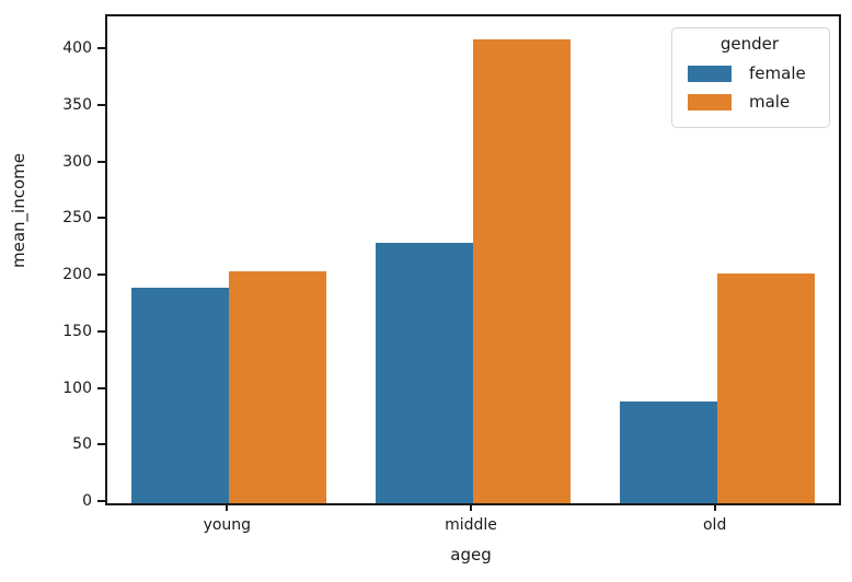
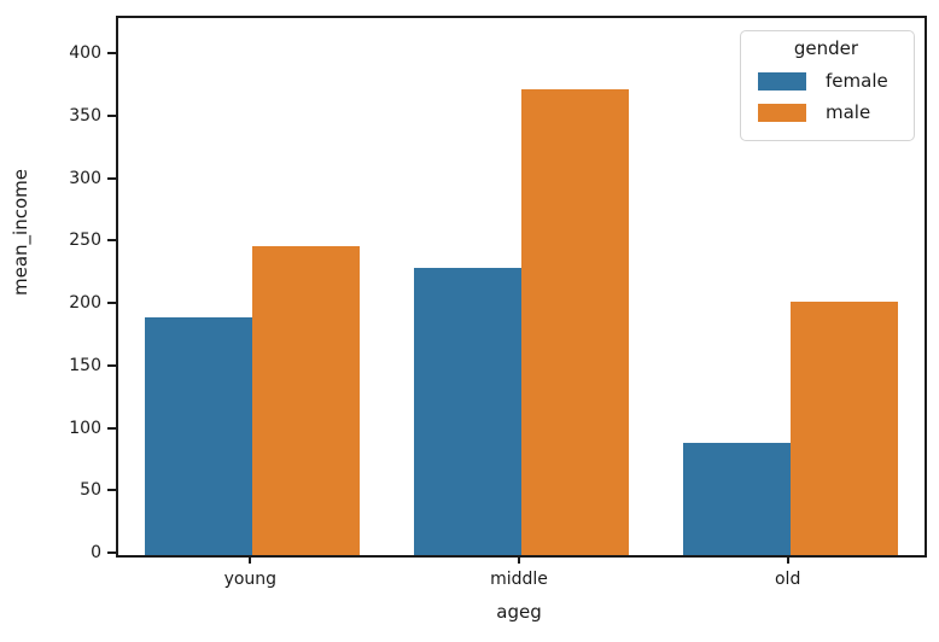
male/young: 205 -> 247
male/middle: 410 -> 373
